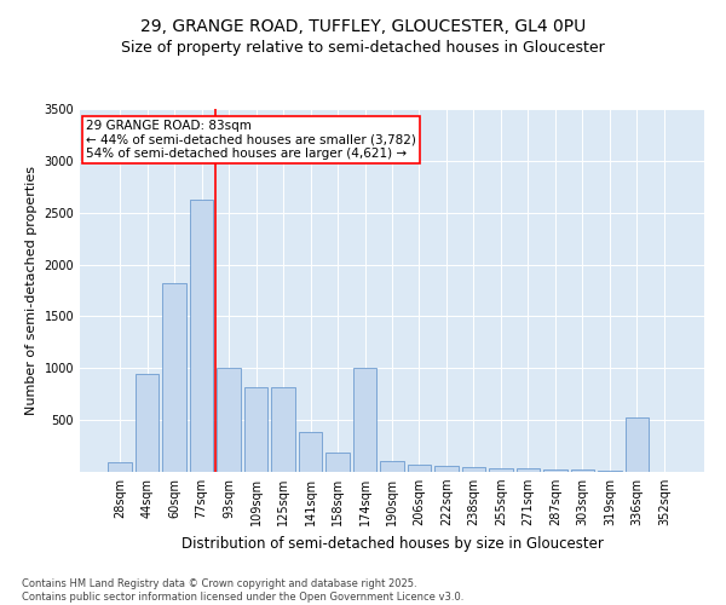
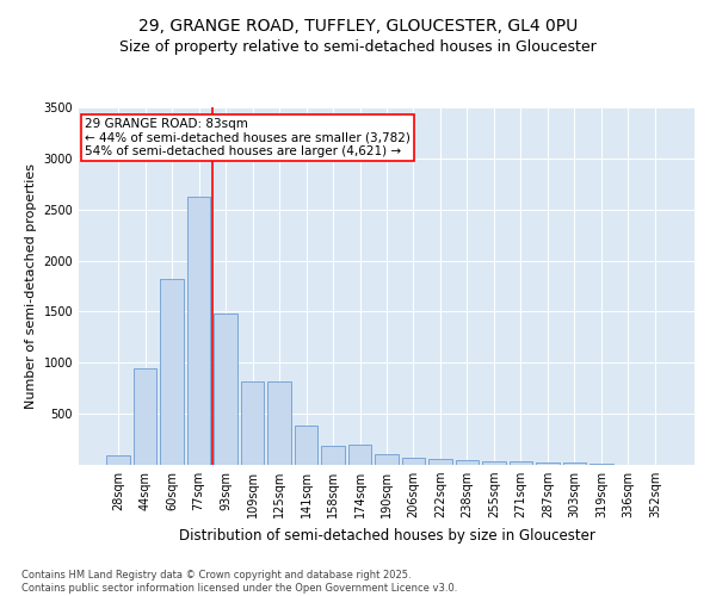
93sqm: 1000 -> 1480
174sqm: 1000 -> 200
336sqm: 520 -> 0
